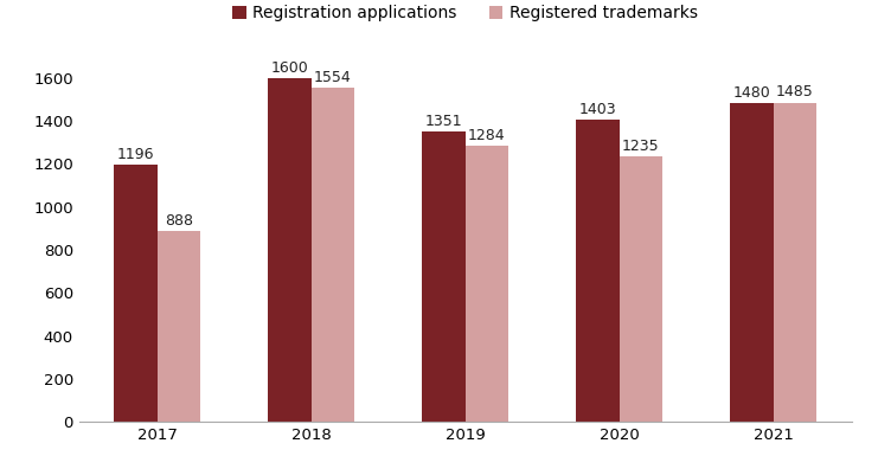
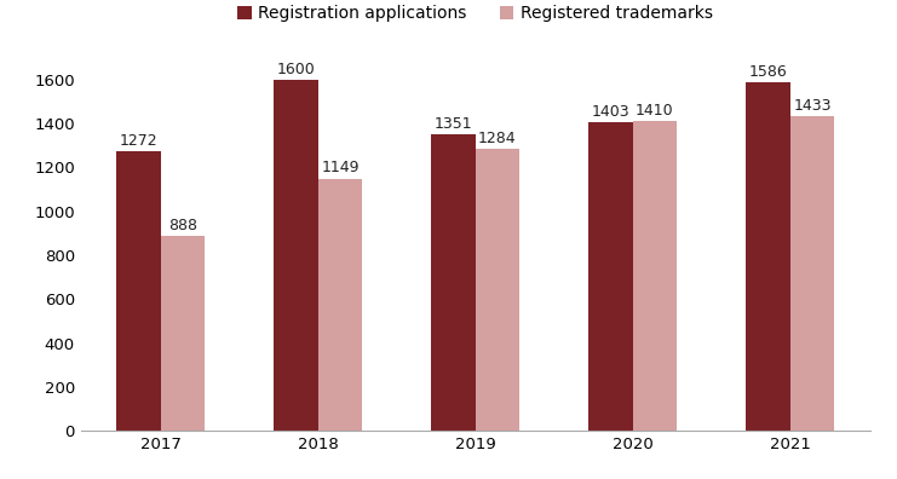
Registration applications/2017: 1196 -> 1272
Registered trademarks/2018: 1554 -> 1149
Registered trademarks/2020: 1235 -> 1410
Registration applications/2021: 1480 -> 1586
Registered trademarks/2021: 1485 -> 1433
